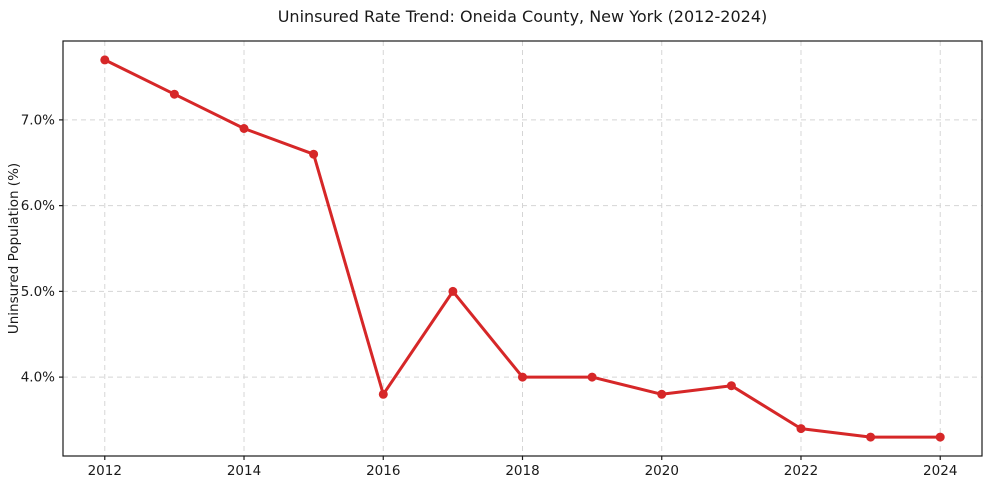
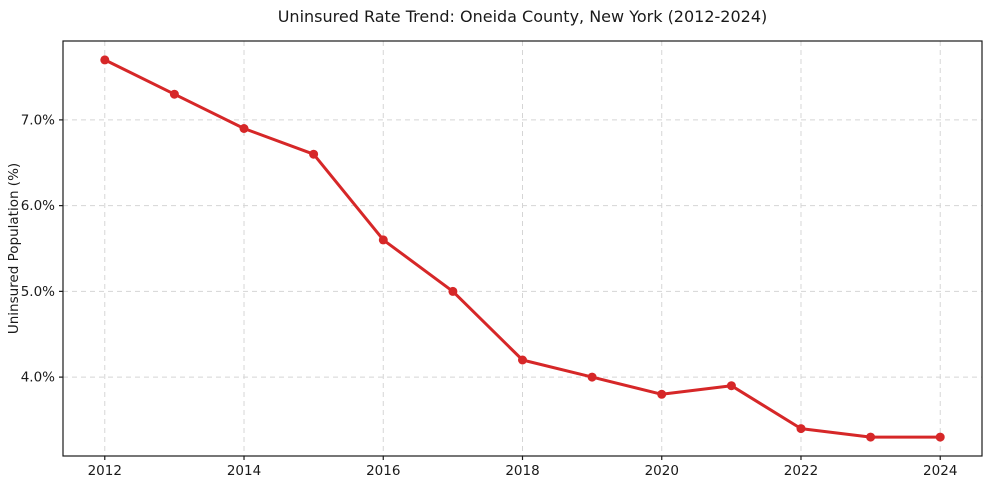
2016: 3.8% -> 5.6%
2018: 4.0% -> 4.2%
